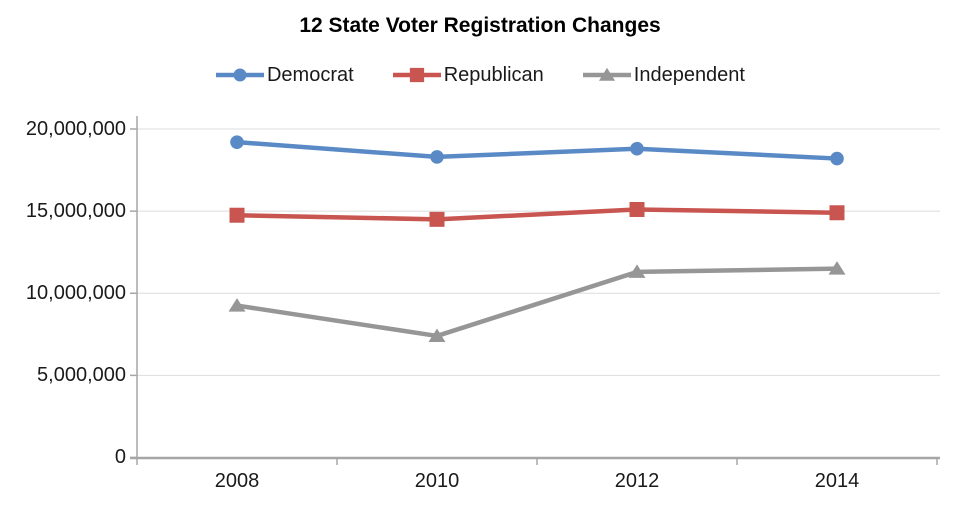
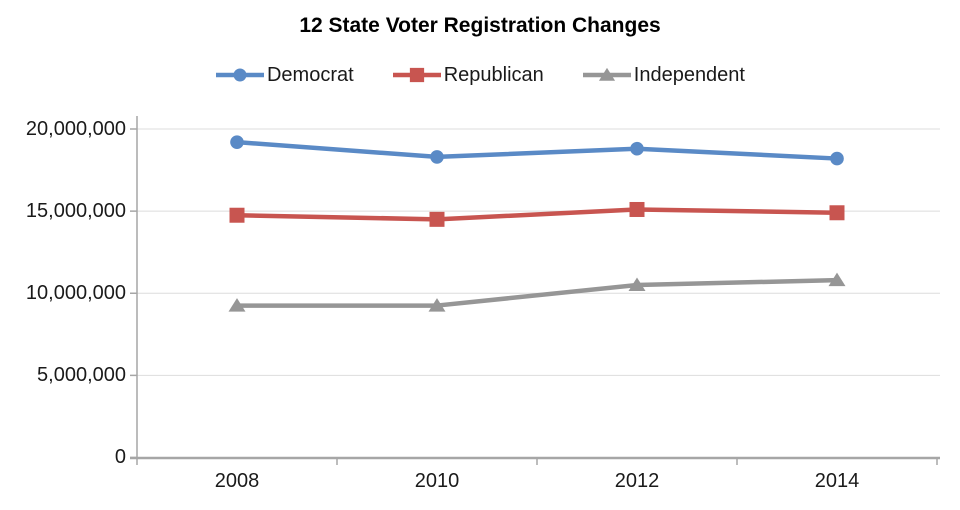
Independent/2010: 7400000 -> 9200000
Independent/2012: 11300000 -> 10500000
Independent/2014: 11500000 -> 10800000
